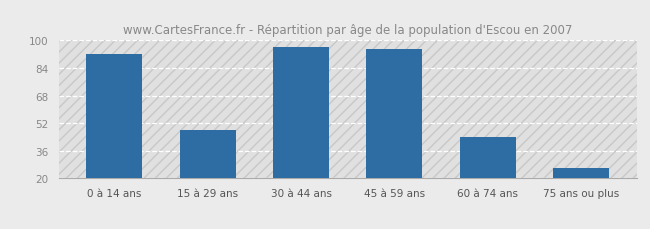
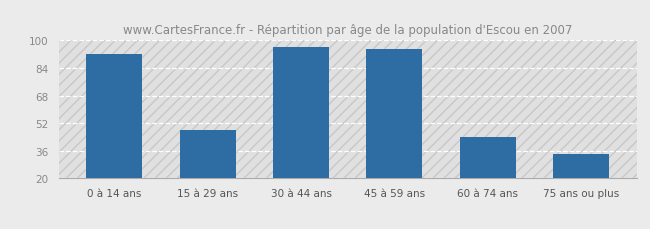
75 ans ou plus: 26 -> 34
